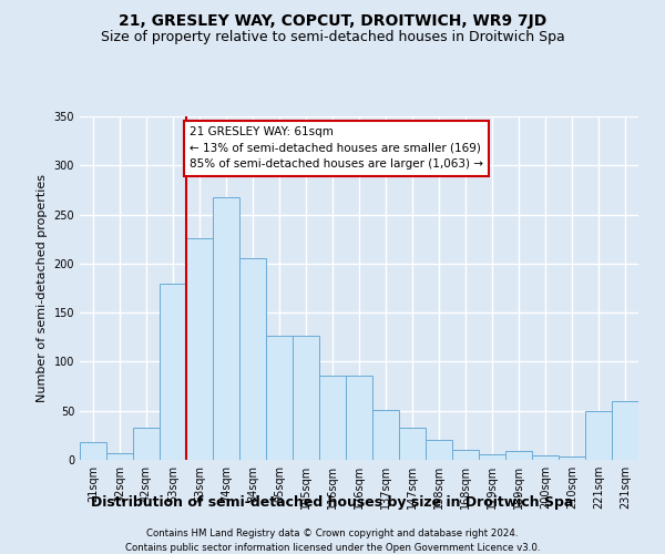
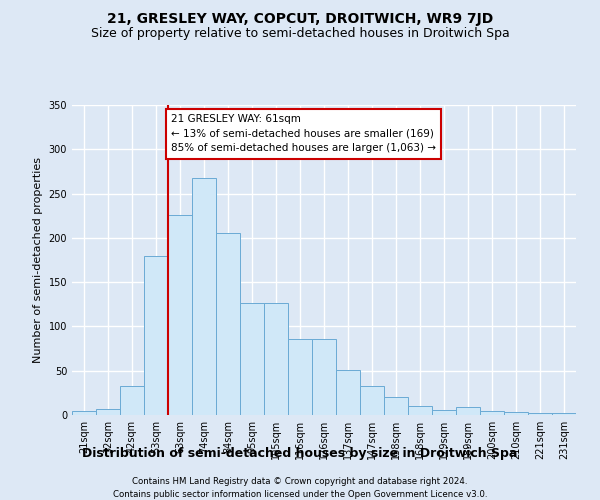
21sqm: 18 -> 5
221sqm: 50 -> 2
231sqm: 60 -> 2
